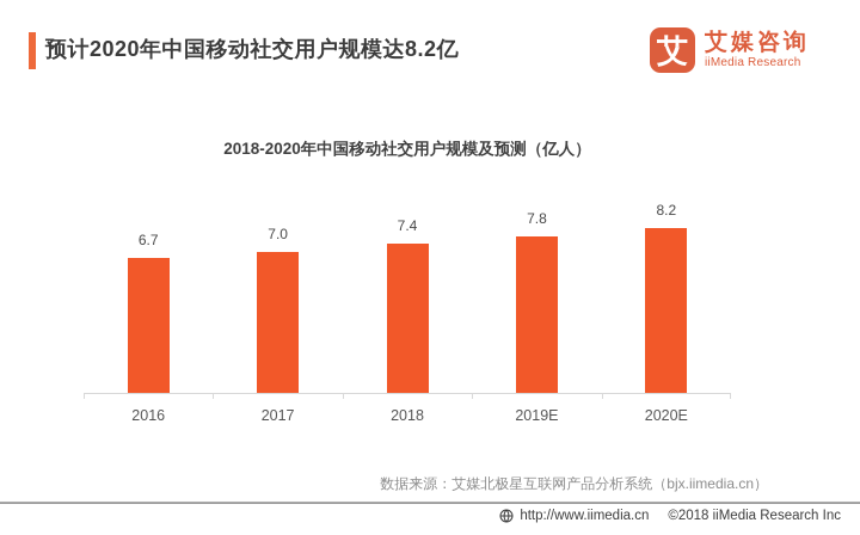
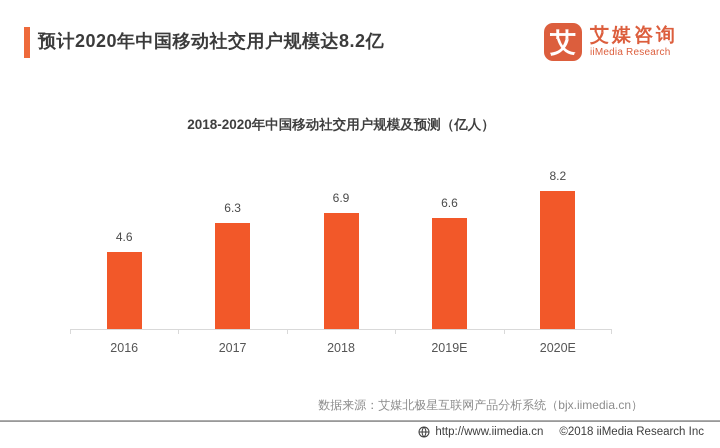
2016: 6.7 -> 4.6
2017: 7.0 -> 6.3
2018: 7.4 -> 6.9
2019E: 7.8 -> 6.6
